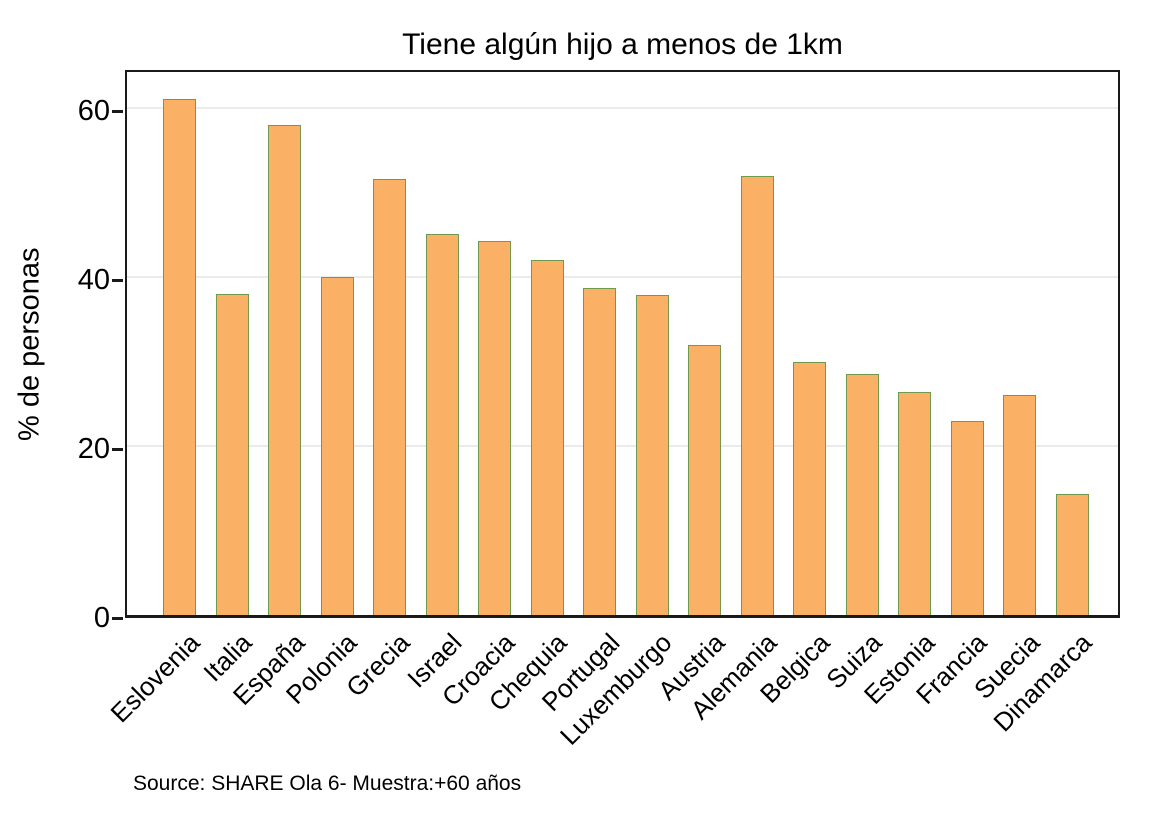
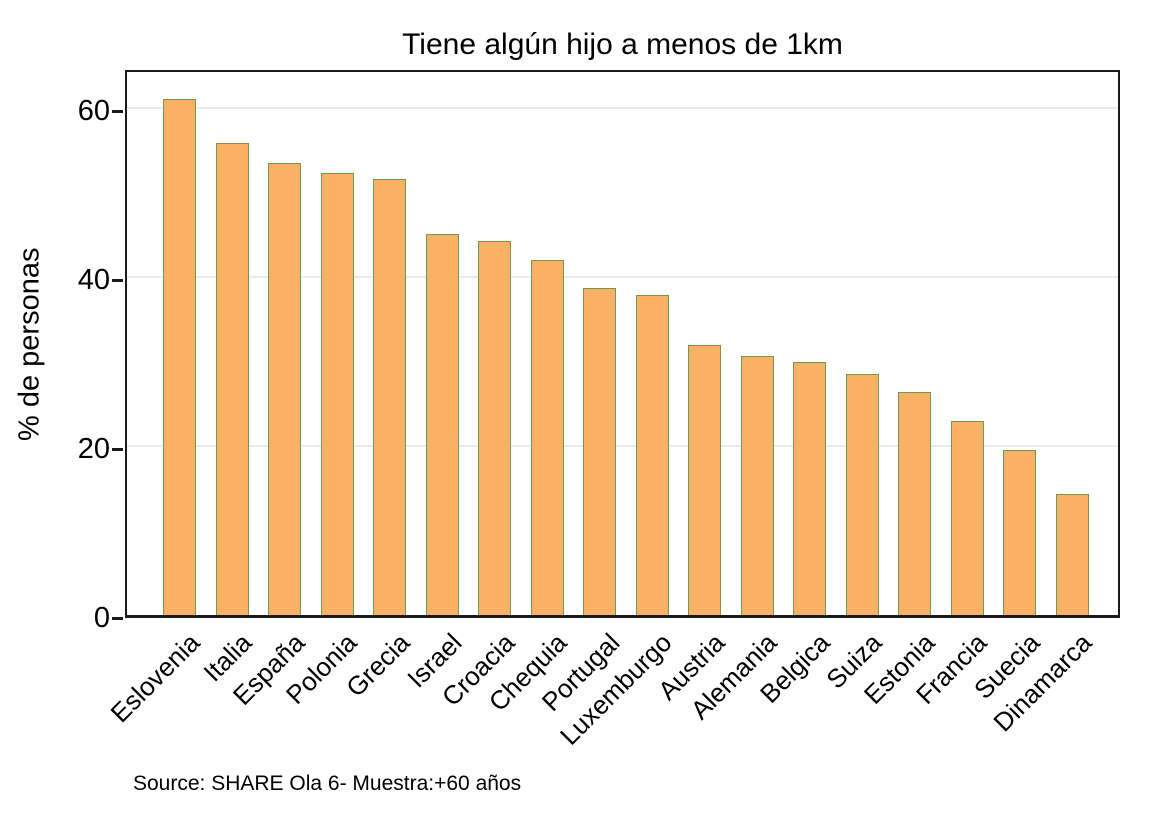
Italia: 38 -> 56
España: 58 -> 54
Polonia: 40 -> 52
Alemania: 52 -> 31
Suecia: 26 -> 20
